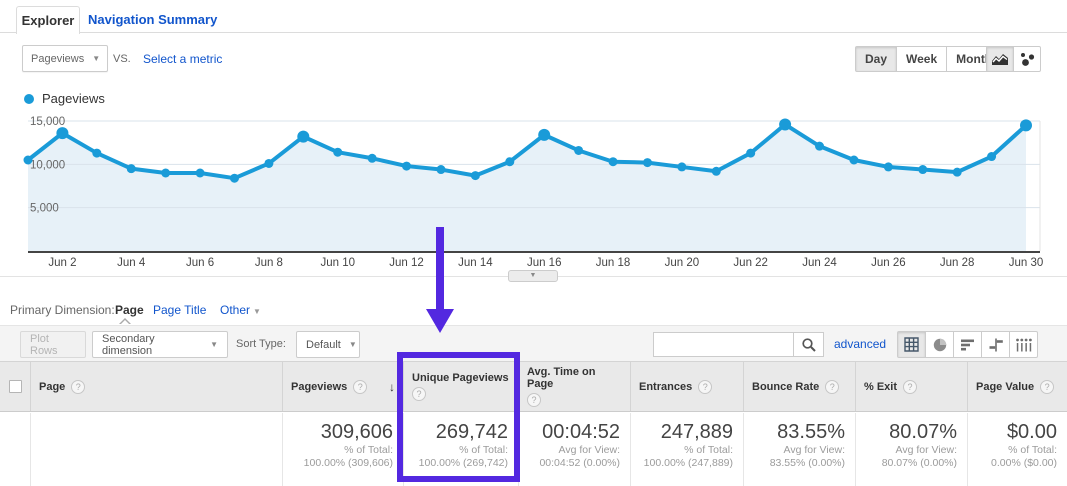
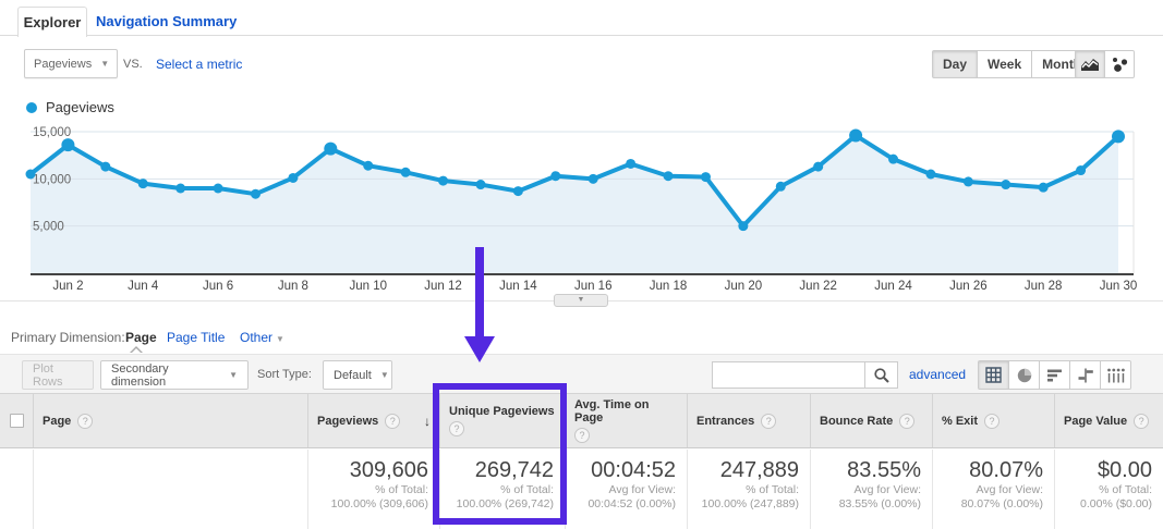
Jun 16: 13000 -> 10000
Jun 20: 10000 -> 5000
